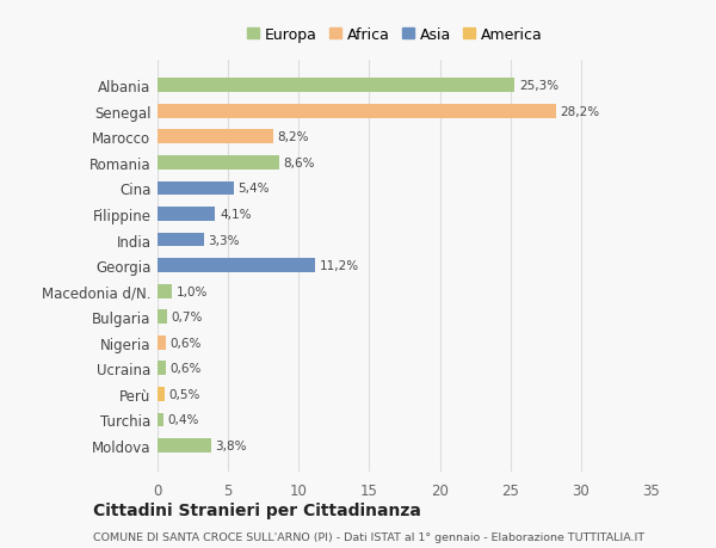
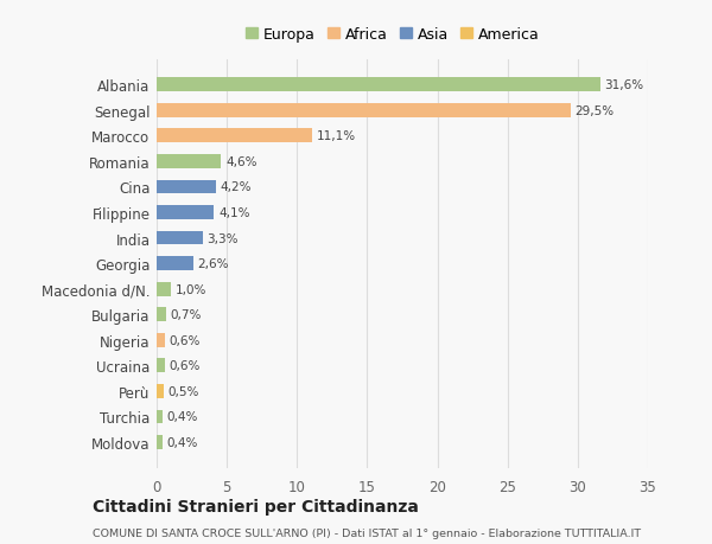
Albania: 25,3% -> 31,6%
Senegal: 28,2% -> 29,5%
Marocco: 8,2% -> 11,1%
Romania: 8,6% -> 4,6%
Cina: 5,4% -> 4,2%
Georgia: 11,2% -> 2,6%
Moldova: 3,8% -> 0,4%
